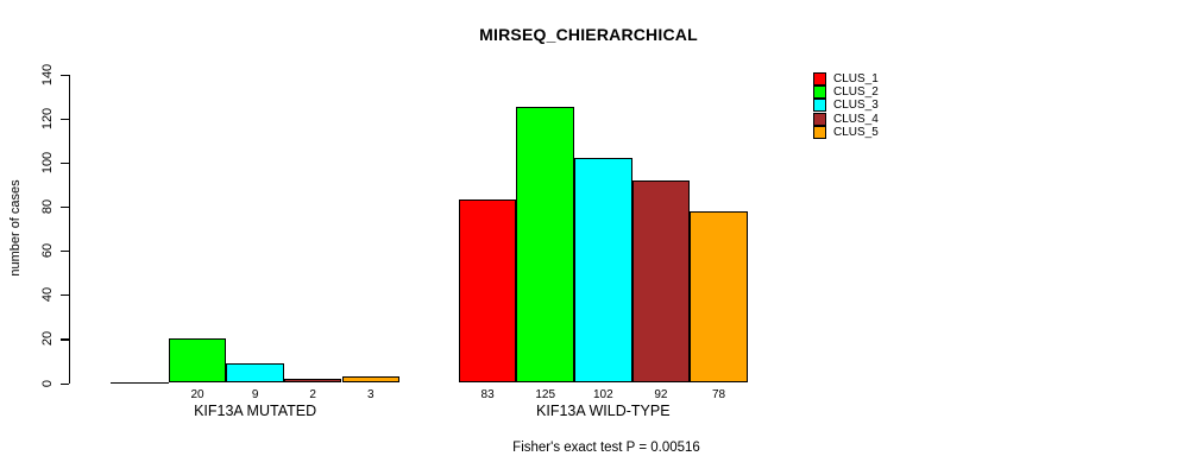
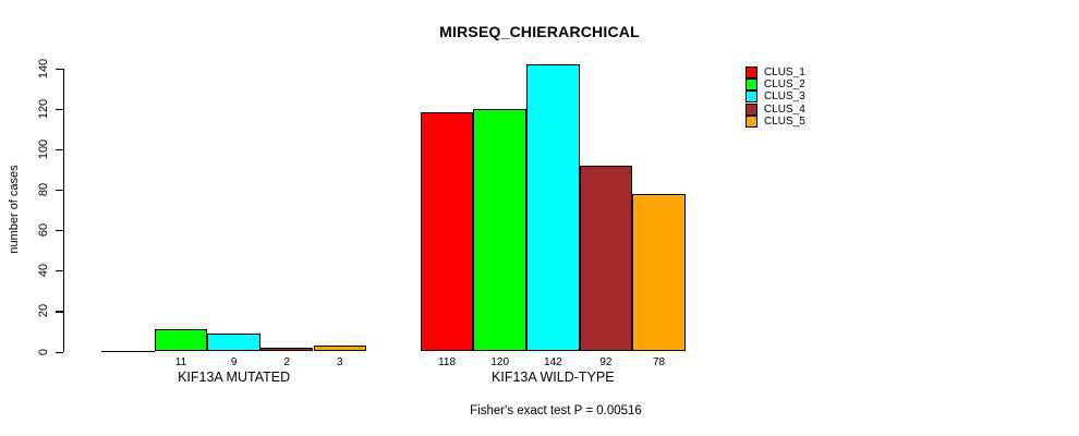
CLUS_2/KIF13A MUTATED: 20 -> 11
CLUS_1/KIF13A WILD-TYPE: 83 -> 118
CLUS_2/KIF13A WILD-TYPE: 125 -> 120
CLUS_3/KIF13A WILD-TYPE: 102 -> 142
